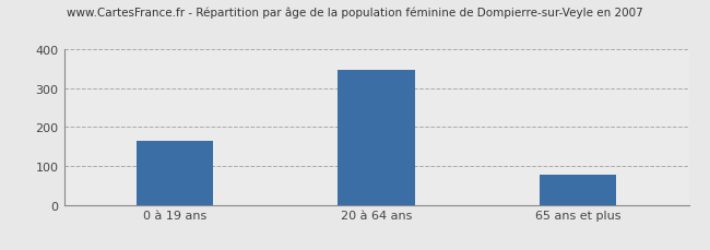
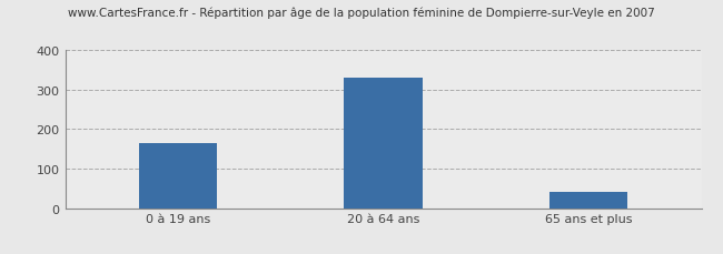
20 à 64 ans: 347 -> 330
65 ans et plus: 78 -> 40
